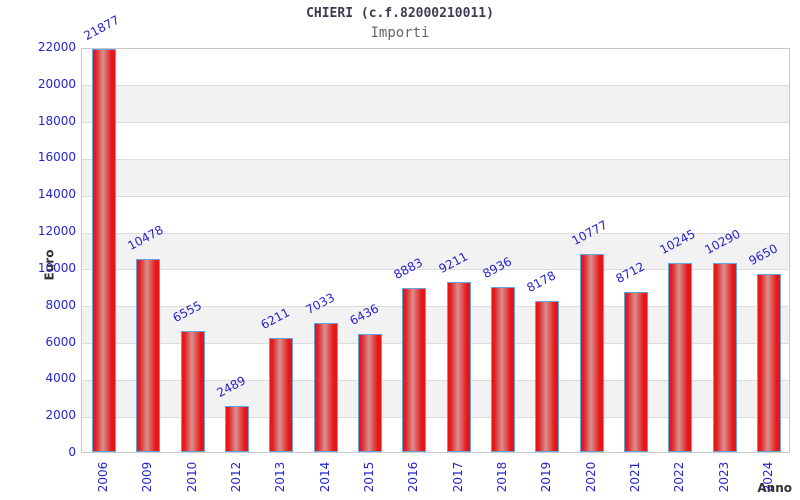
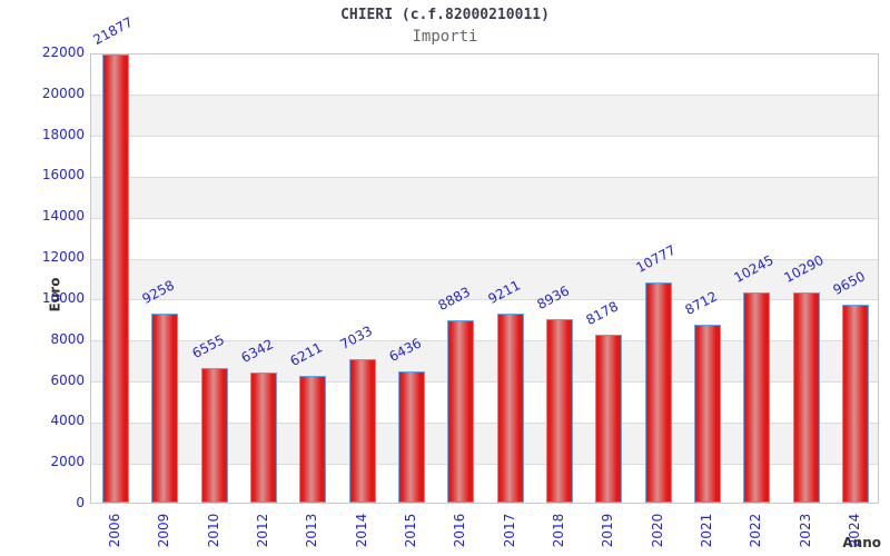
2009: 10478 -> 9258
2012: 2489 -> 6342
